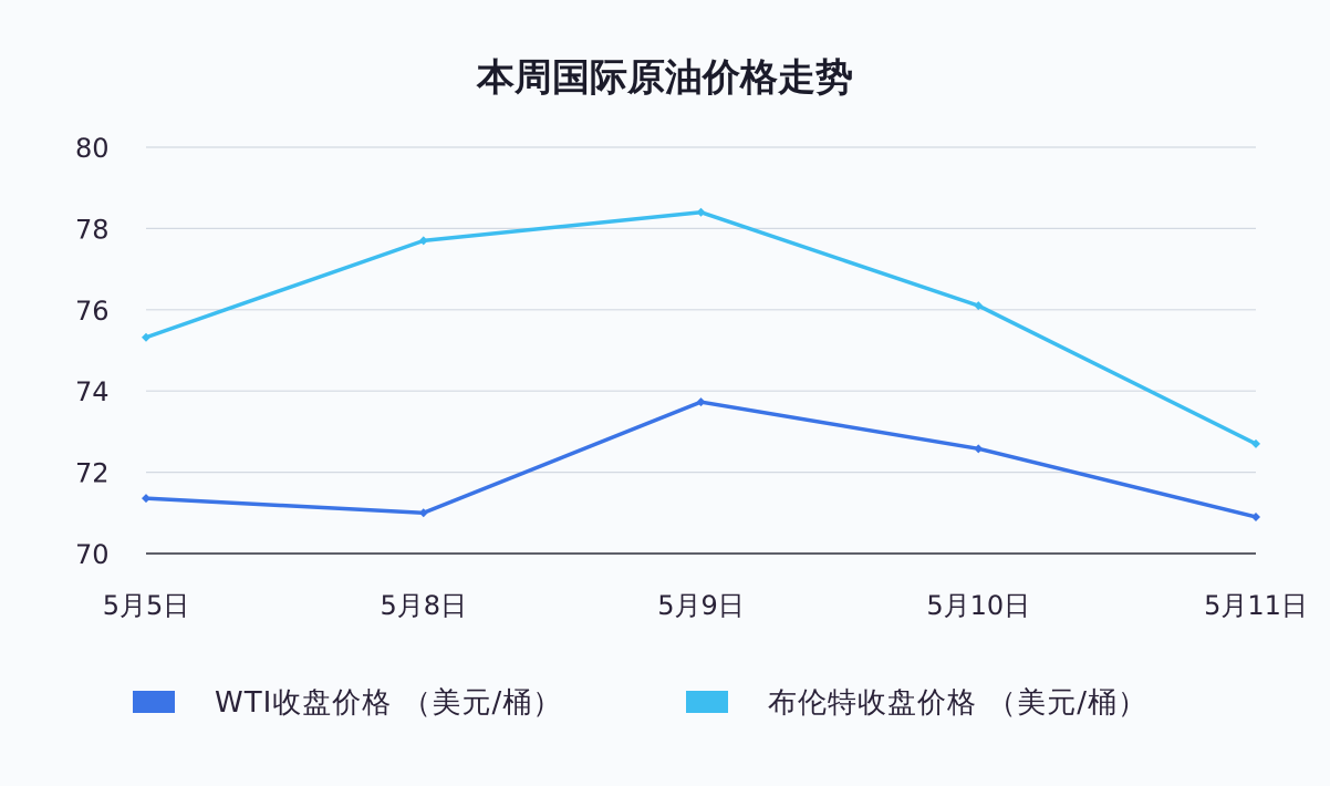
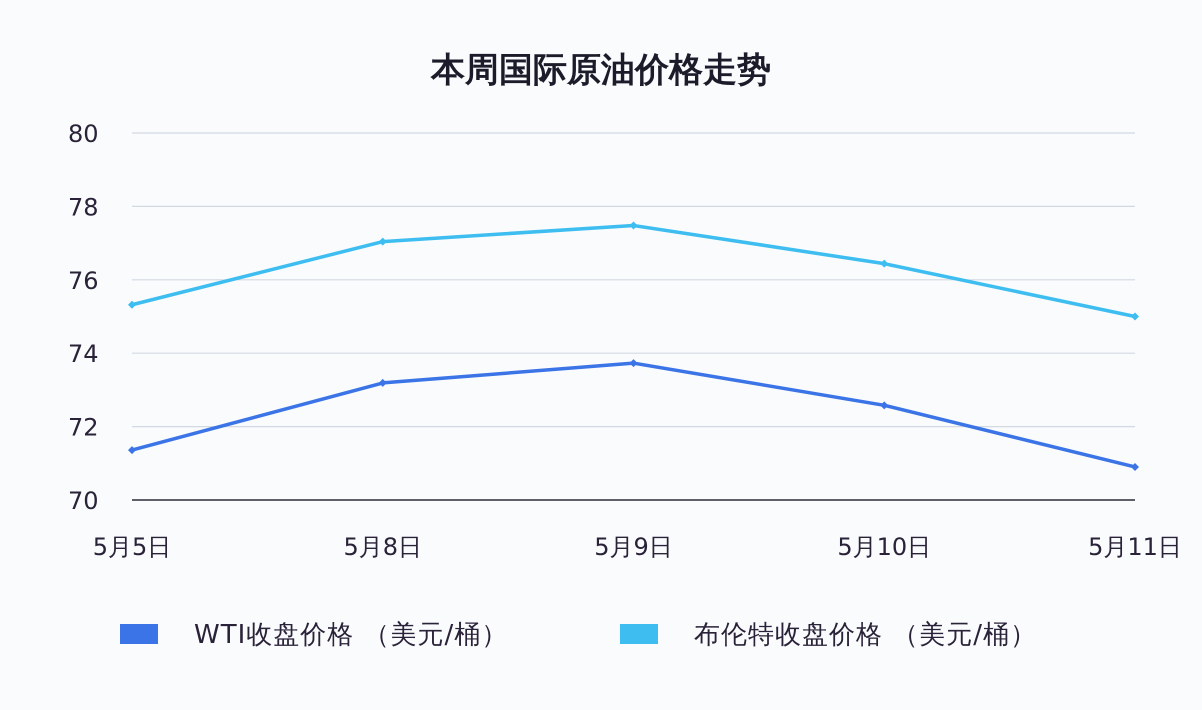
WTI收盘价格 （美元/桶）/5月8日: 71.0 -> 73.2
布伦特收盘价格 （美元/桶）/5月8日: 77.7 -> 77.0
布伦特收盘价格 （美元/桶）/5月9日: 78.4 -> 77.5
布伦特收盘价格 （美元/桶）/5月10日: 76.1 -> 76.4
布伦特收盘价格 （美元/桶）/5月11日: 72.7 -> 75.0
